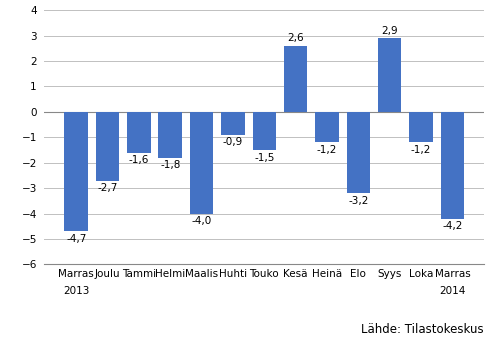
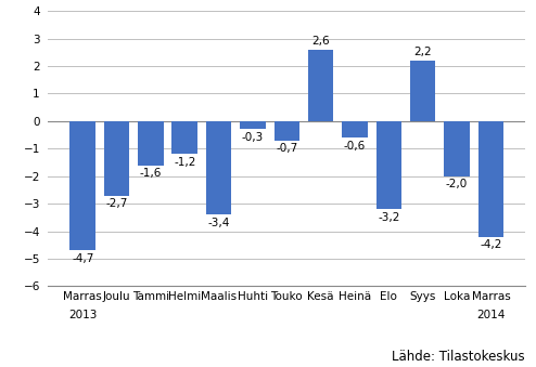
Helmi: -1,8 -> -1,2
Maalis: -4,0 -> -3,4
Huhti: -0,9 -> -0,3
Touko: -1,5 -> -0,7
Heinä: -1,2 -> -0,6
Syys: 2,9 -> 2,2
Loka: -1,2 -> -2,0
